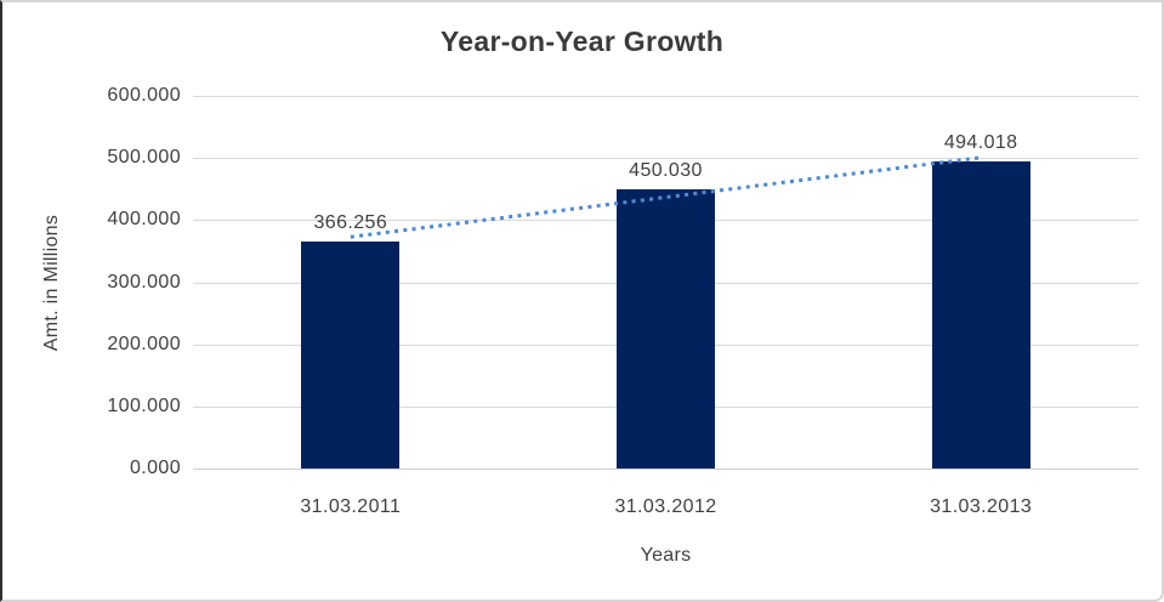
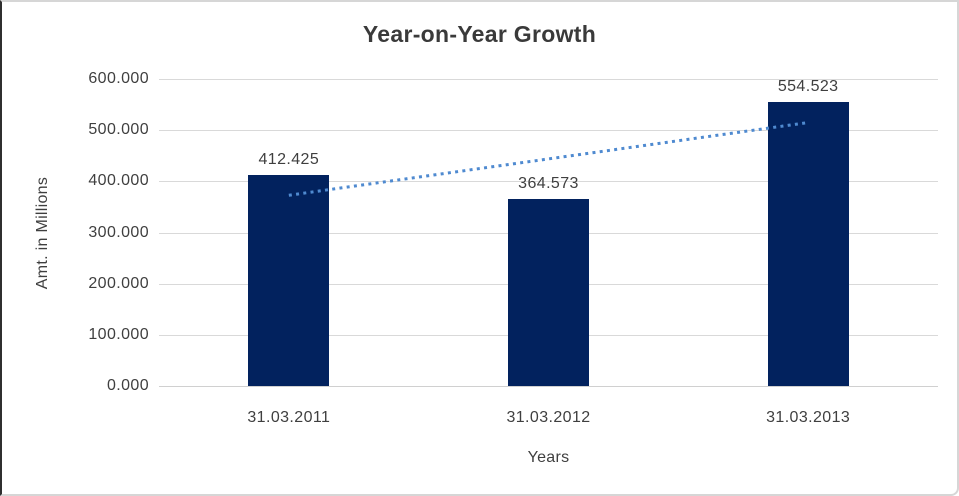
31.03.2011: 366.256 -> 412.425
31.03.2012: 450.030 -> 364.573
31.03.2013: 494.018 -> 554.523
